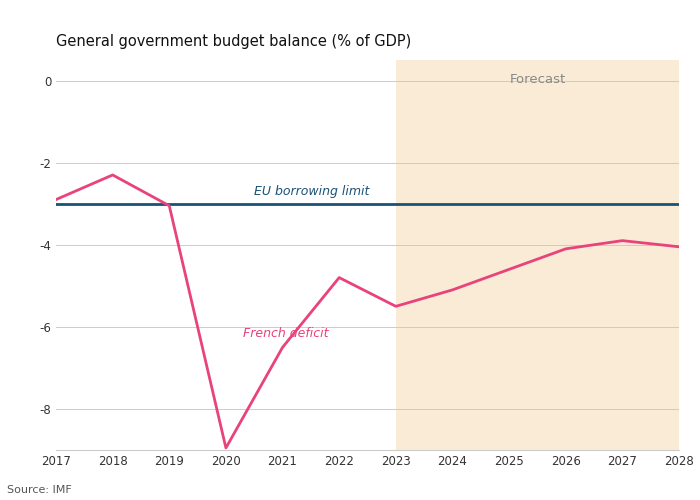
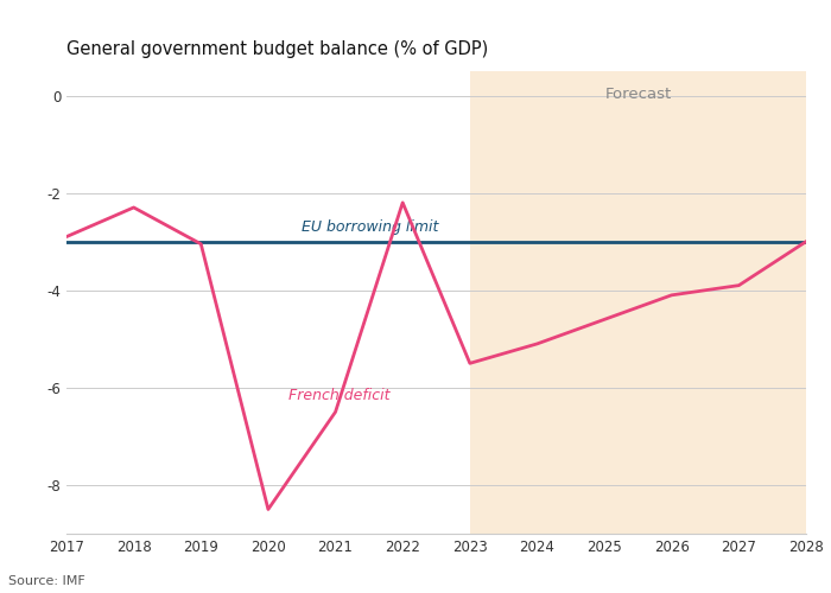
2020: -8.95 -> -8.50
2022: -4.80 -> -2.20
2028: -4.05 -> -3.00
